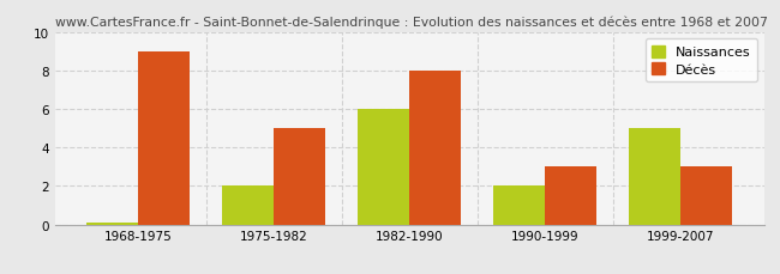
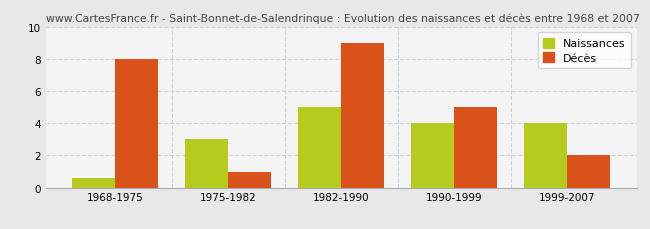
Naissances/1968-1975: 0.1 -> 0.6
Décès/1968-1975: 9 -> 8
Naissances/1975-1982: 2.0 -> 3.0
Décès/1975-1982: 5 -> 1
Naissances/1982-1990: 6.0 -> 5.0
Décès/1982-1990: 8 -> 9
Naissances/1990-1999: 2.0 -> 4.0
Décès/1990-1999: 3 -> 5
Naissances/1999-2007: 5.0 -> 4.0
Décès/1999-2007: 3 -> 2
